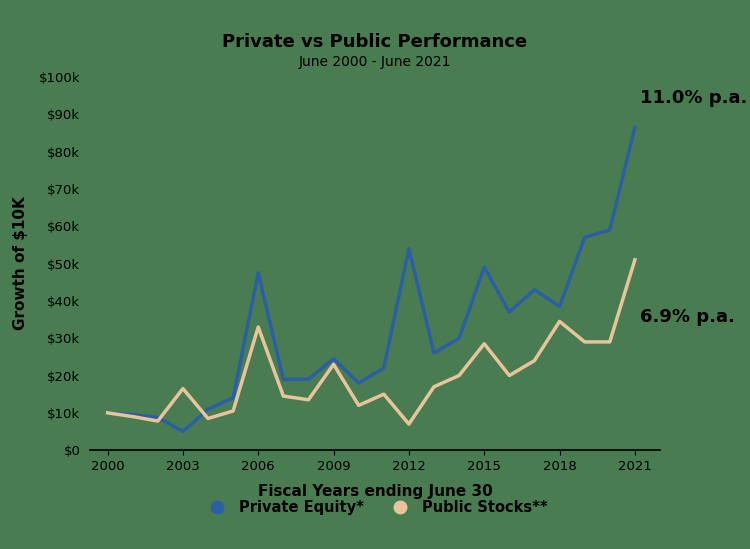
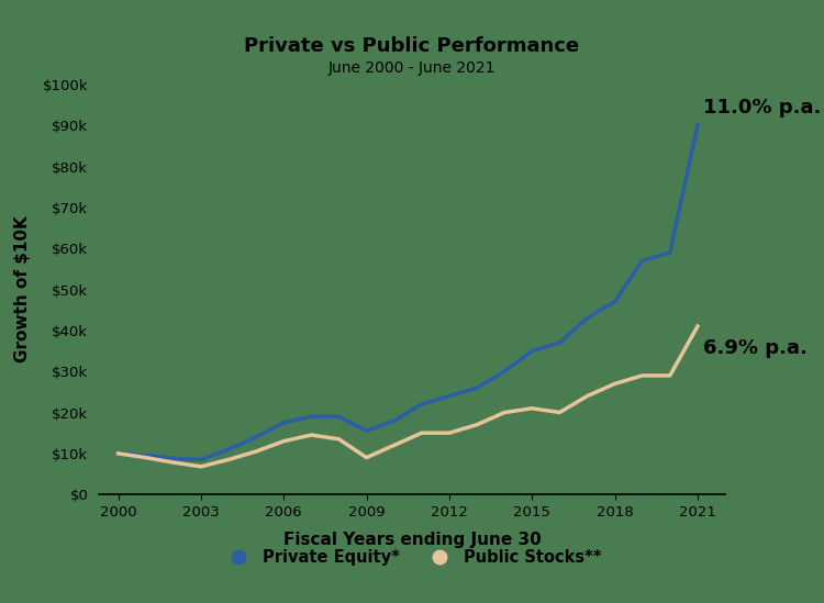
Private Equity*/2003: $5.0k -> $8.5k
Public Stocks**/2003: $16.5k -> $6.8k
Private Equity*/2006: $47.5k -> $17.5k
Public Stocks**/2006: $33.0k -> $13.0k
Private Equity*/2009: $24.5k -> $15.5k
Public Stocks**/2009: $23.0k -> $9.0k
Private Equity*/2012: $54.0k -> $24.0k
Public Stocks**/2012: $7.0k -> $15.0k
Private Equity*/2015: $49.0k -> $35.0k
Public Stocks**/2015: $28.5k -> $21.0k
Private Equity*/2018: $38.5k -> $47.0k
Public Stocks**/2018: $34.5k -> $27.0k
Private Equity*/2021: $86.5k -> $90.0k
Public Stocks**/2021: $51.0k -> $41.0k
